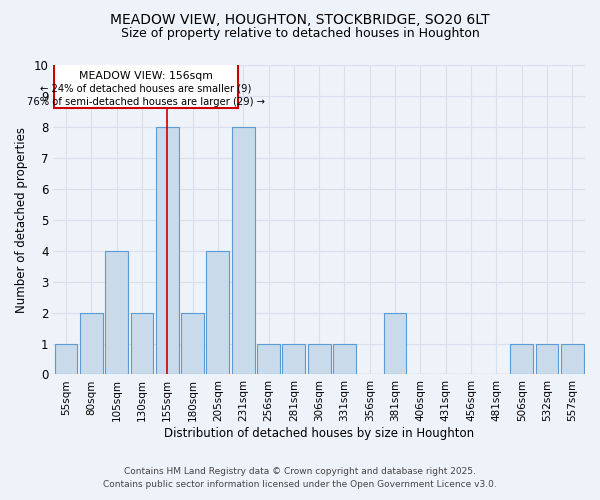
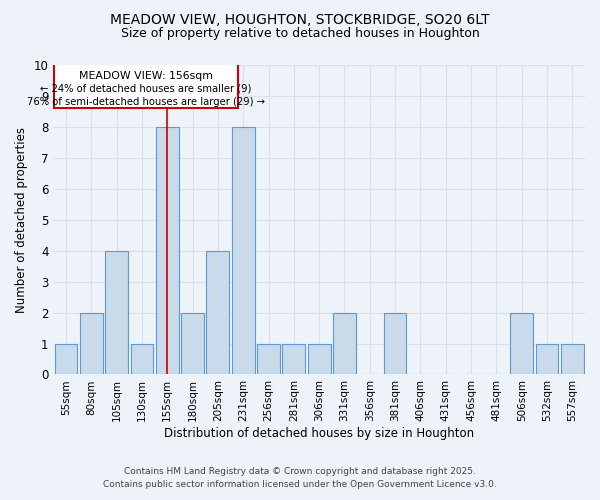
130sqm: 2 -> 1
331sqm: 1 -> 2
506sqm: 1 -> 2
